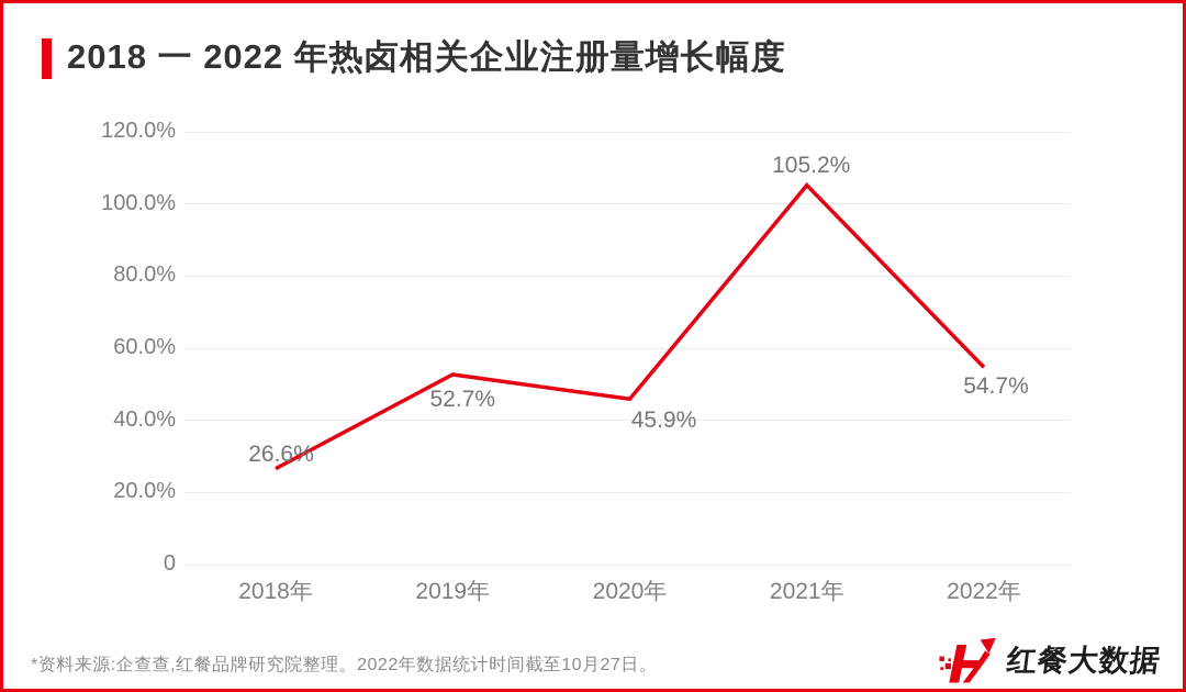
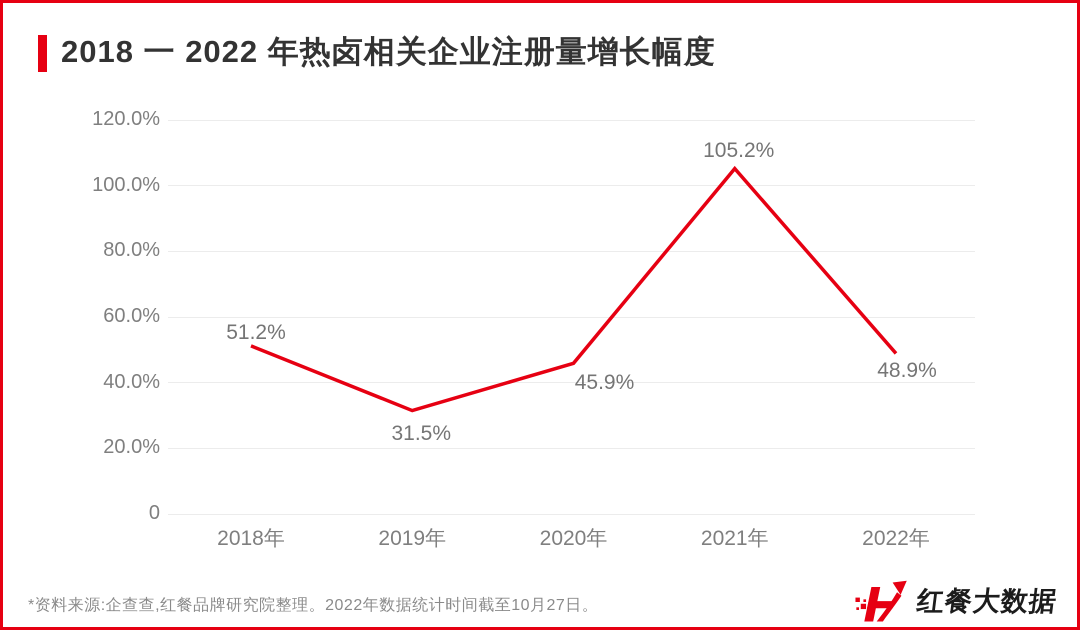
2018年: 26.6% -> 51.2%
2019年: 52.7% -> 31.5%
2022年: 54.7% -> 48.9%
